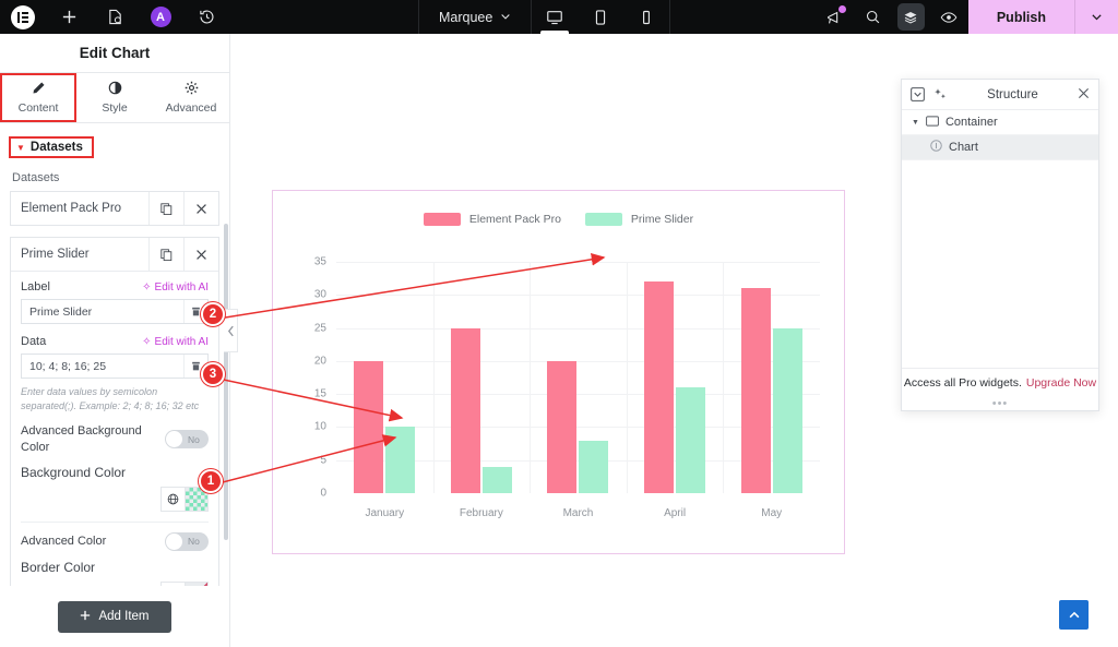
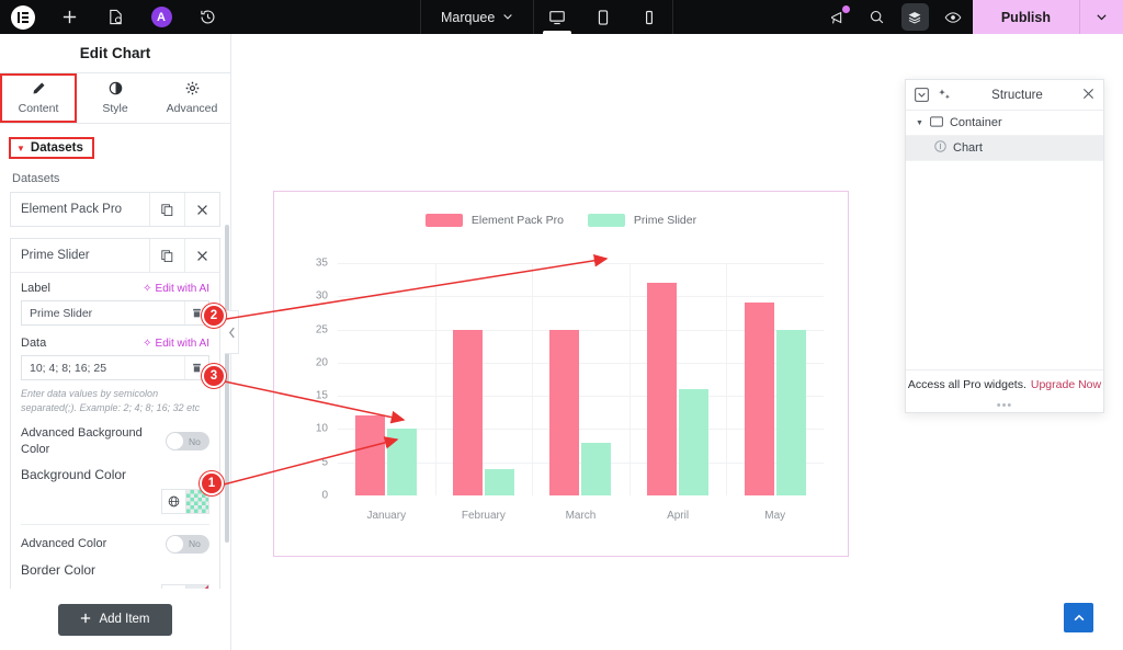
Element Pack Pro/January: 20 -> 12
Element Pack Pro/March: 20 -> 25
Element Pack Pro/May: 31 -> 29
